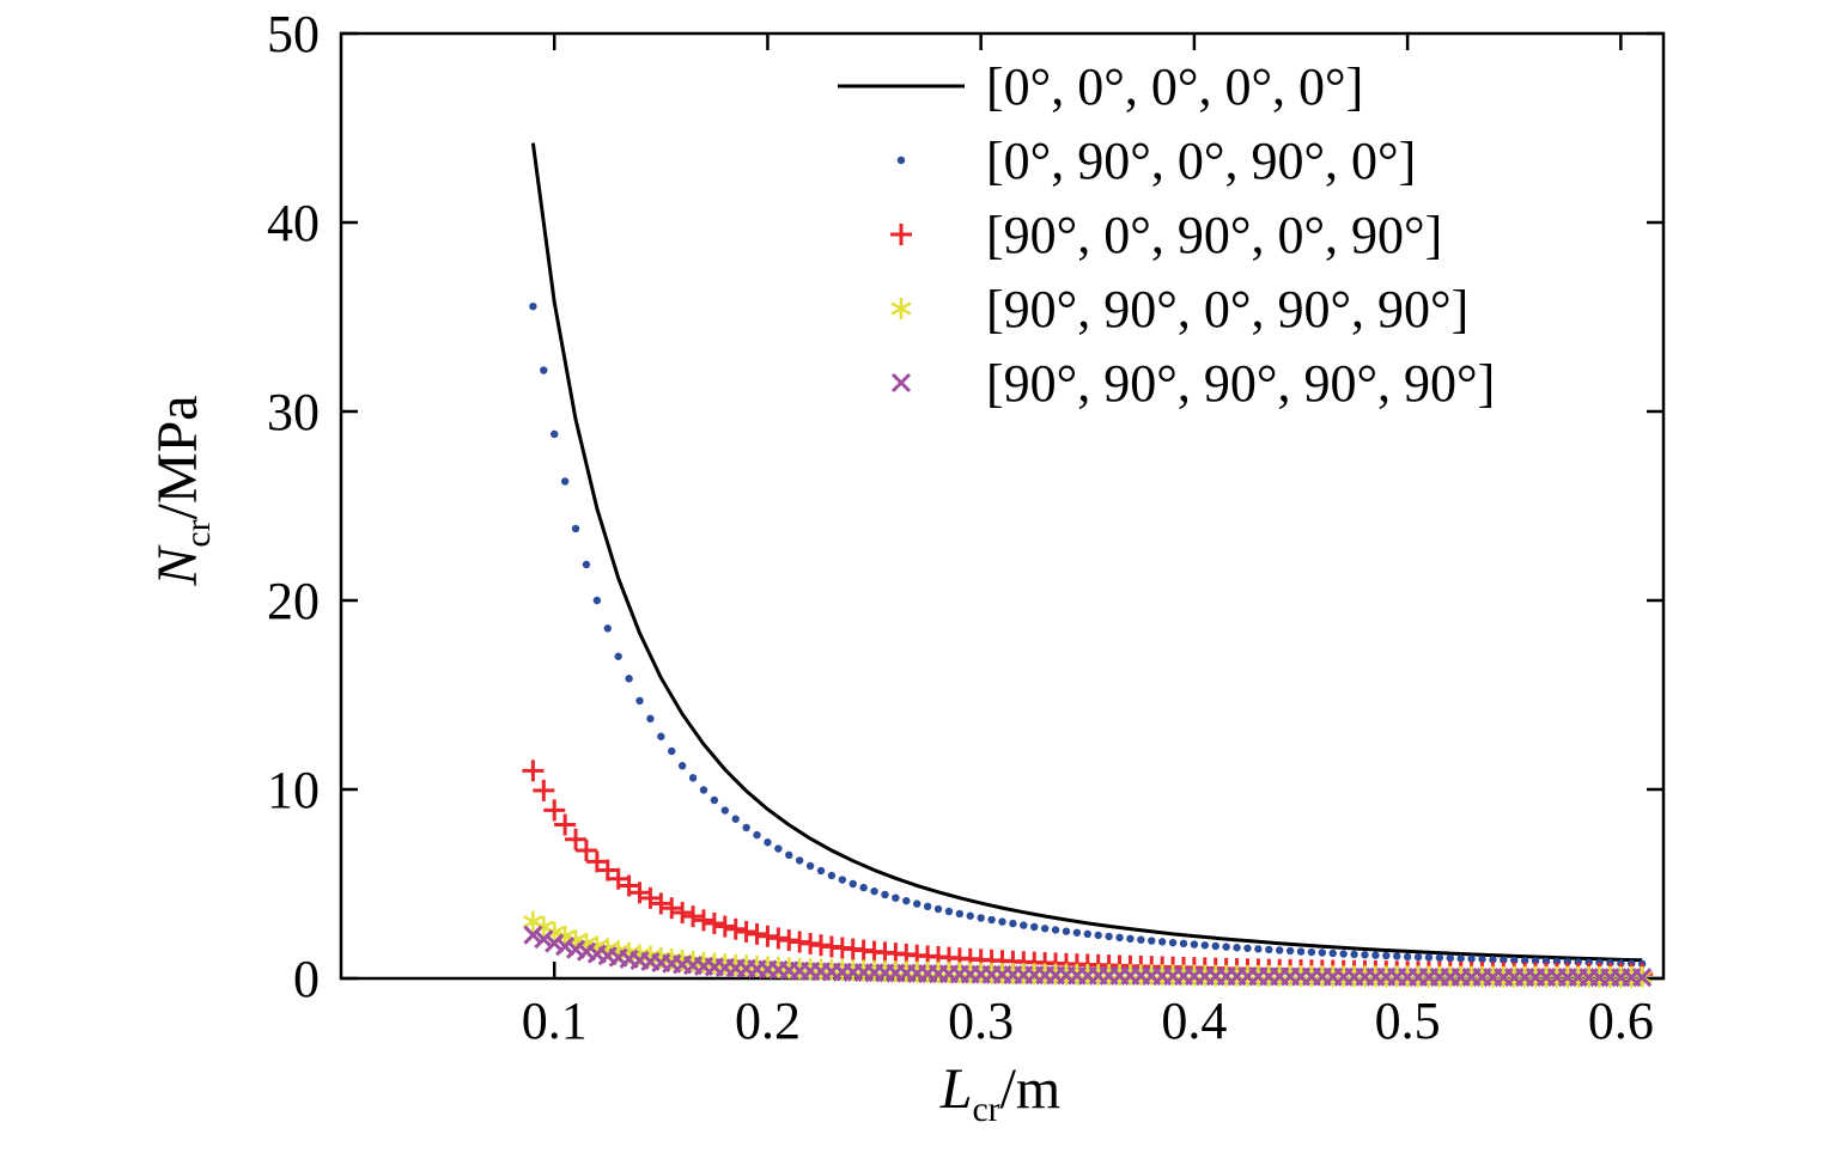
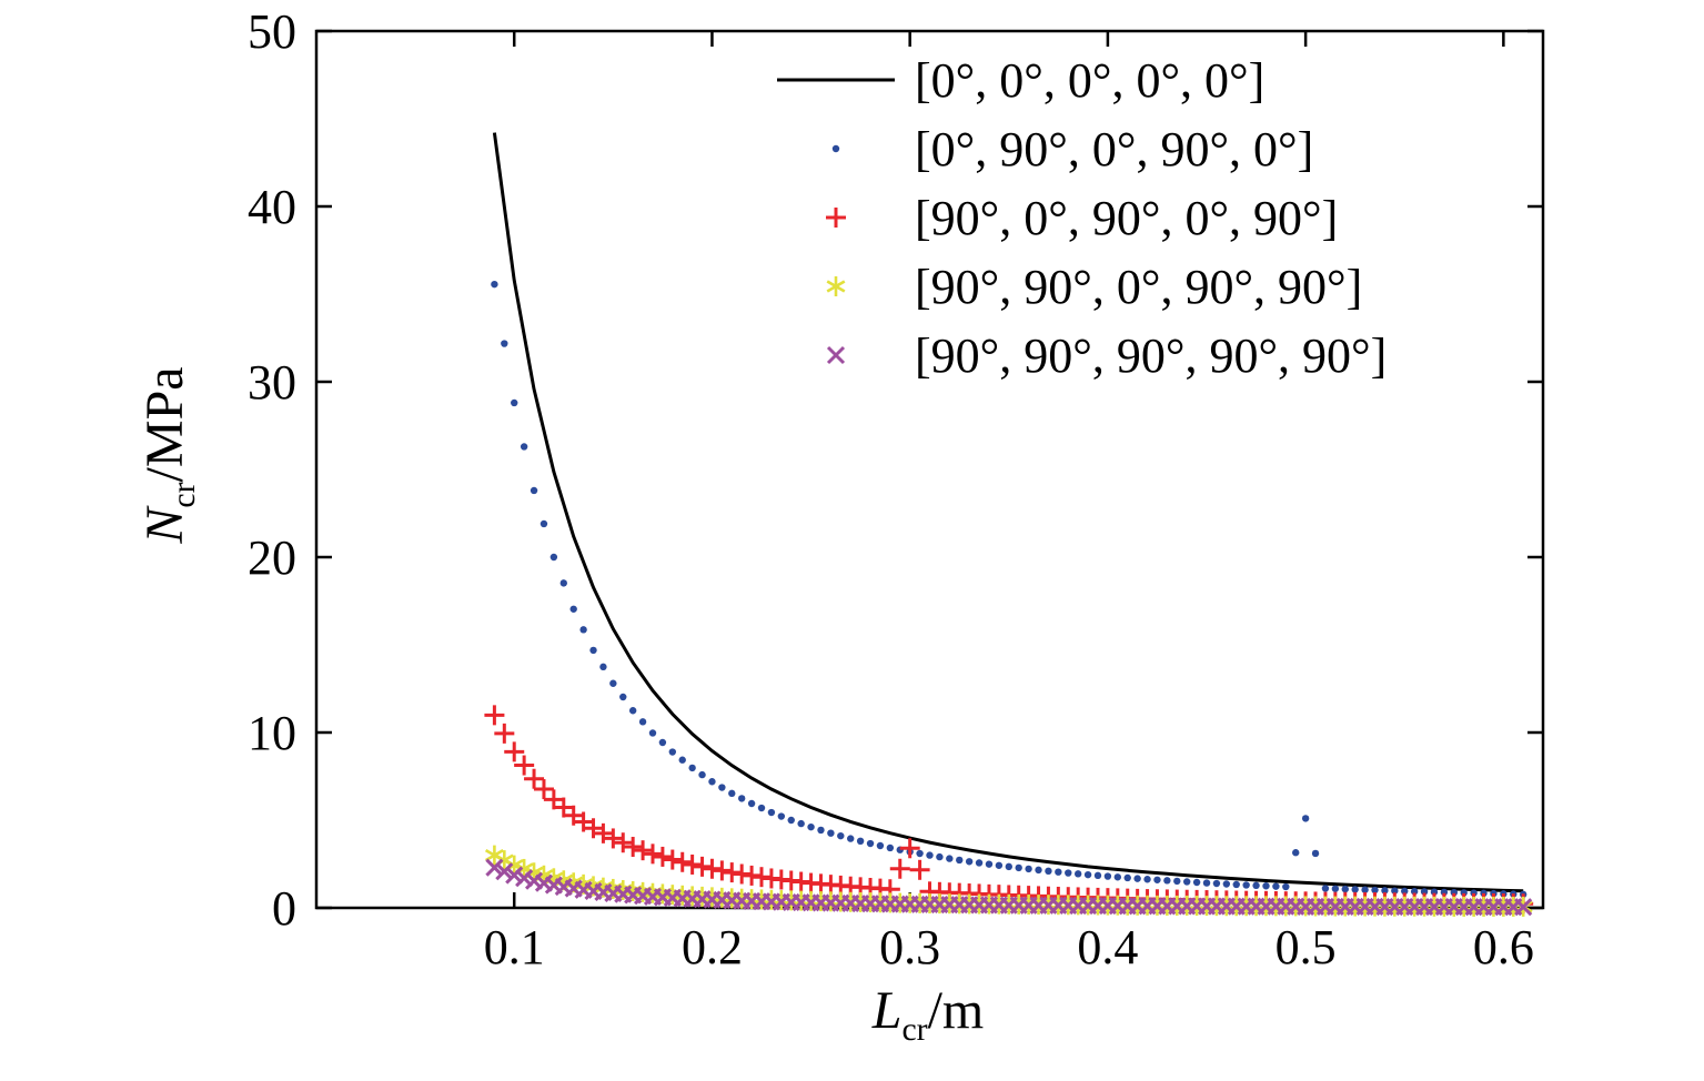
[90°, 0°, 90°, 0°, 90°]/0.3: 1.0 -> 3.4
[0°, 90°, 0°, 90°, 0°]/0.5: 1.1 -> 5.1
